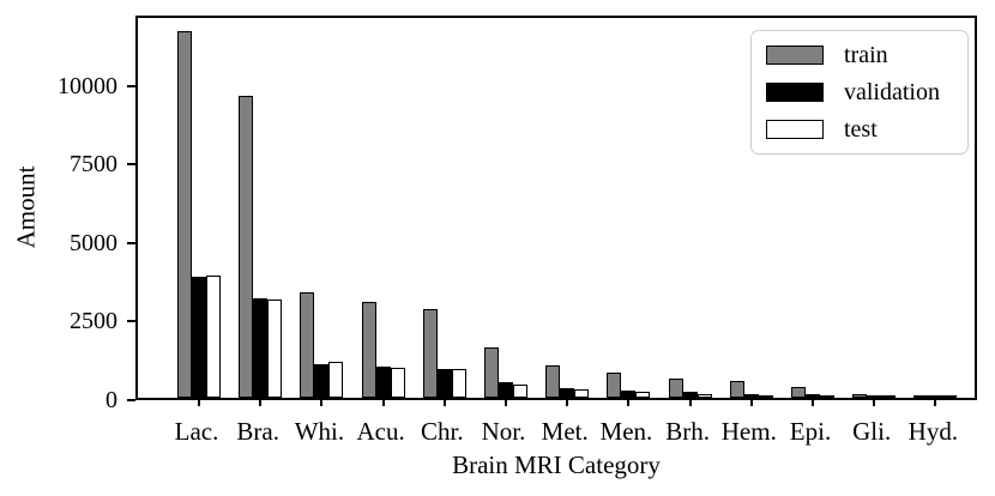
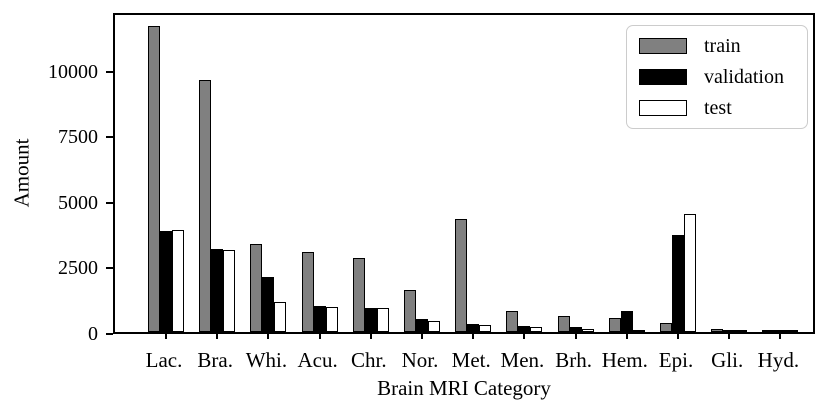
validation/Whi.: 1100 -> 2100
train/Met.: 1000 -> 4300
validation/Hem.: 100 -> 800
validation/Epi.: 100 -> 3700
test/Epi.: 100 -> 4500
